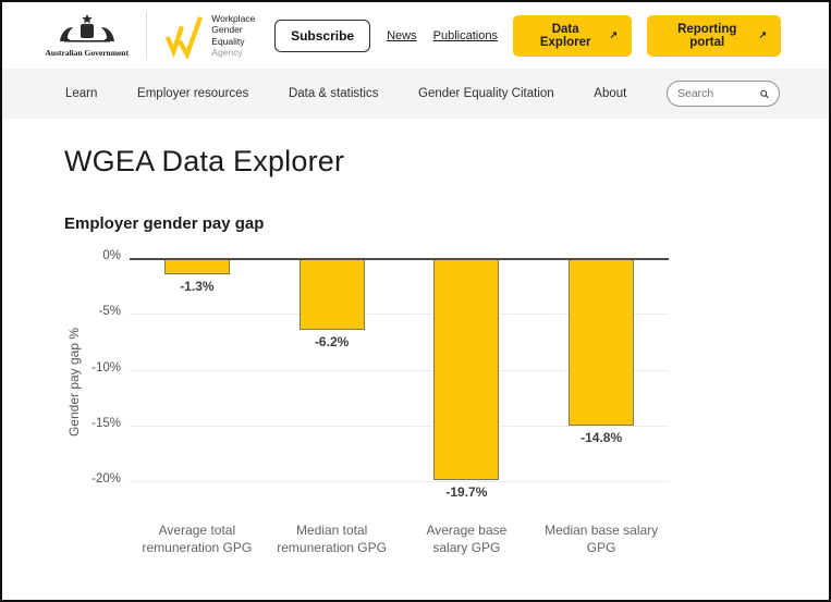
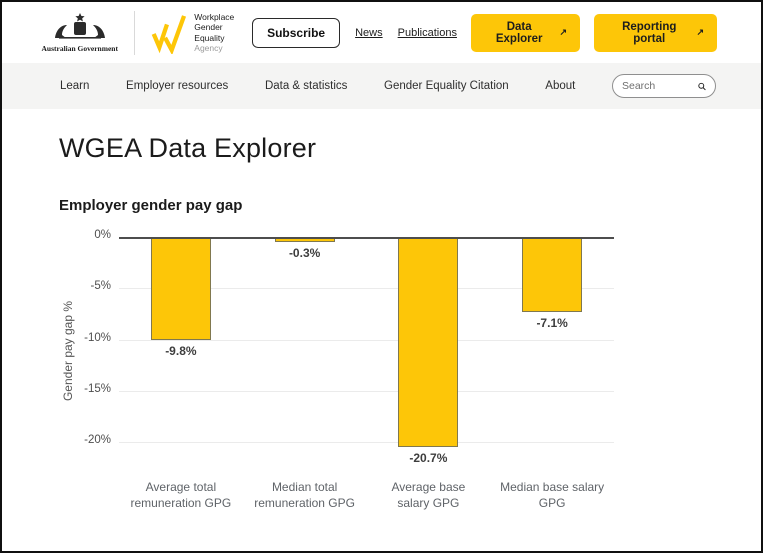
Average total remuneration GPG: -1.3% -> -9.8%
Median total remuneration GPG: -6.2% -> -0.3%
Average base salary GPG: -19.7% -> -20.7%
Median base salary GPG: -14.8% -> -7.1%
